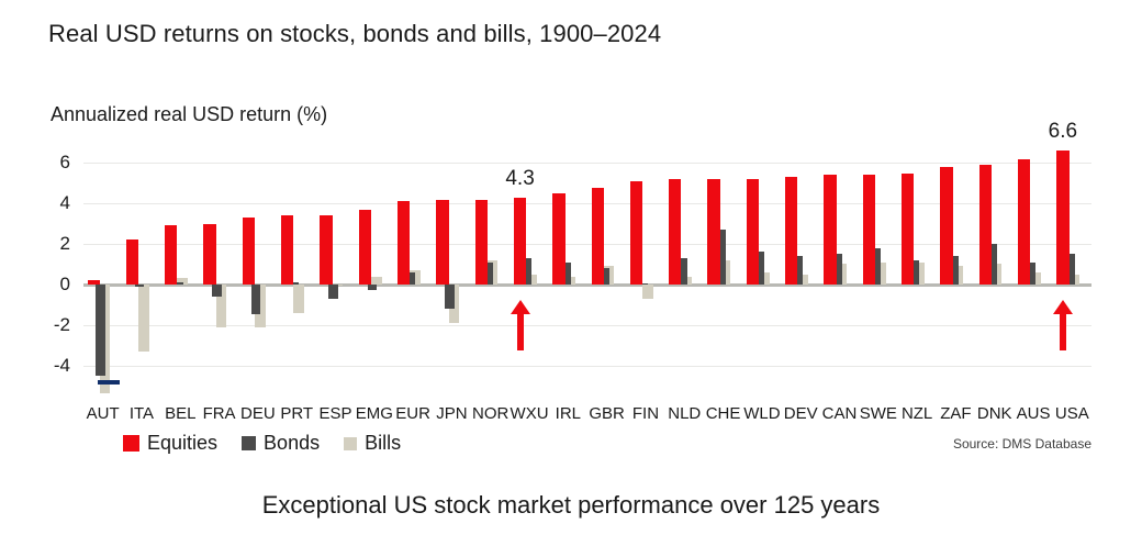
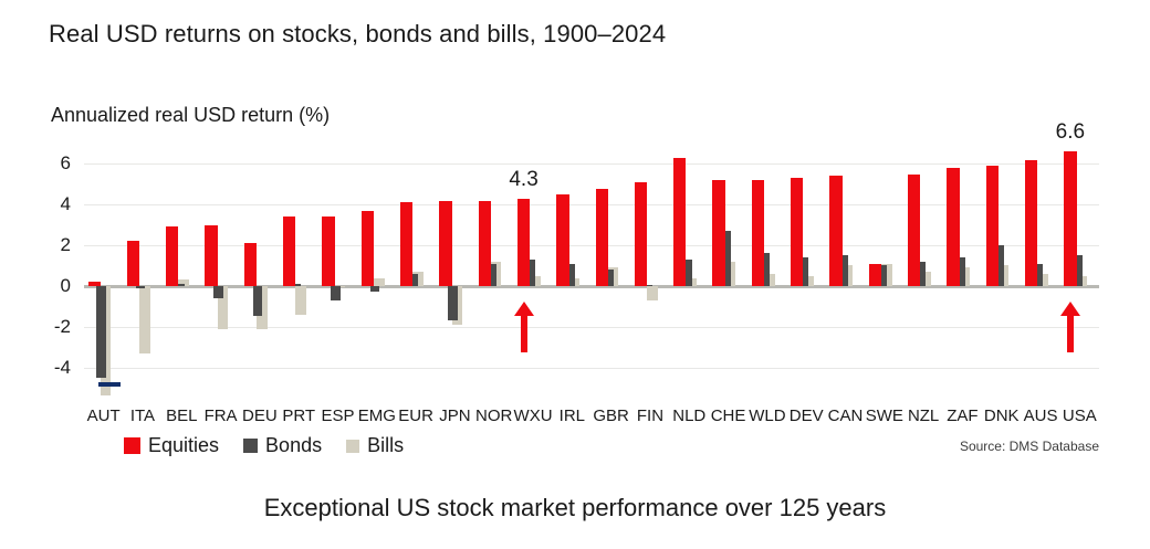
Equities/DEU: 3.3 -> 2.1
Bonds/JPN: -1.2 -> -1.7
Equities/NLD: 5.2 -> 6.3
Equities/SWE: 5.4 -> 1.1
Bonds/SWE: 1.8 -> 1.0
Bills/NZL: 1.1 -> 0.7
